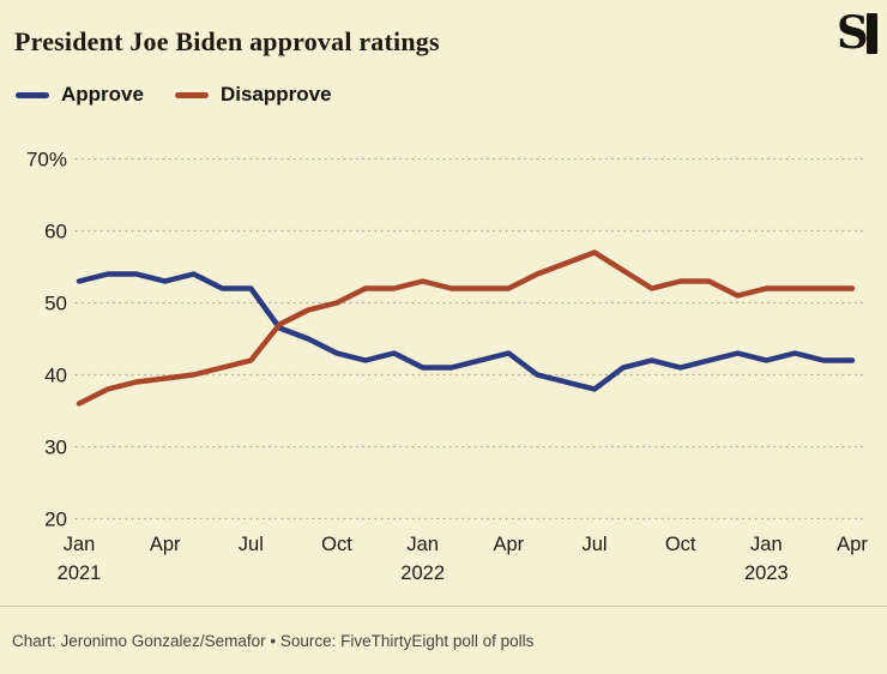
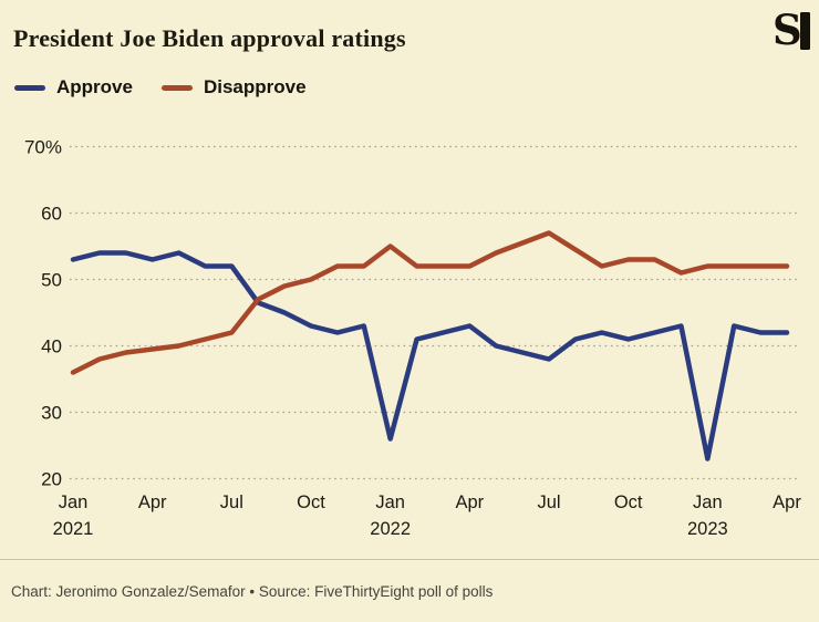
Approve/Jan 2022: 41% -> 26%
Disapprove/Jan 2022: 53% -> 55%
Approve/Jan 2023: 42% -> 23%
